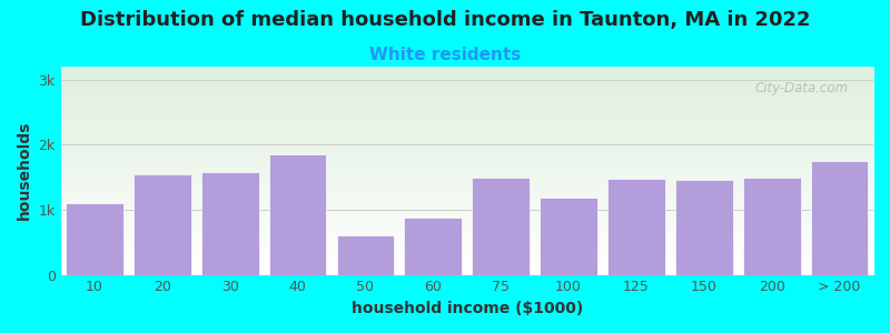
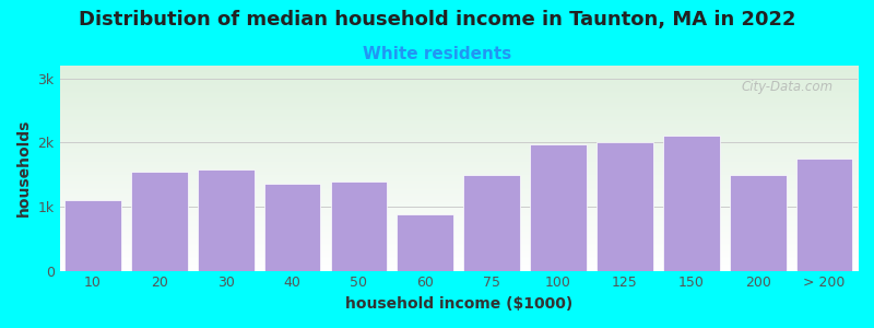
40: 1.86k -> 1.35k
50: 0.60k -> 1.40k
100: 1.18k -> 1.98k
125: 1.48k -> 2.00k
150: 1.46k -> 2.10k
